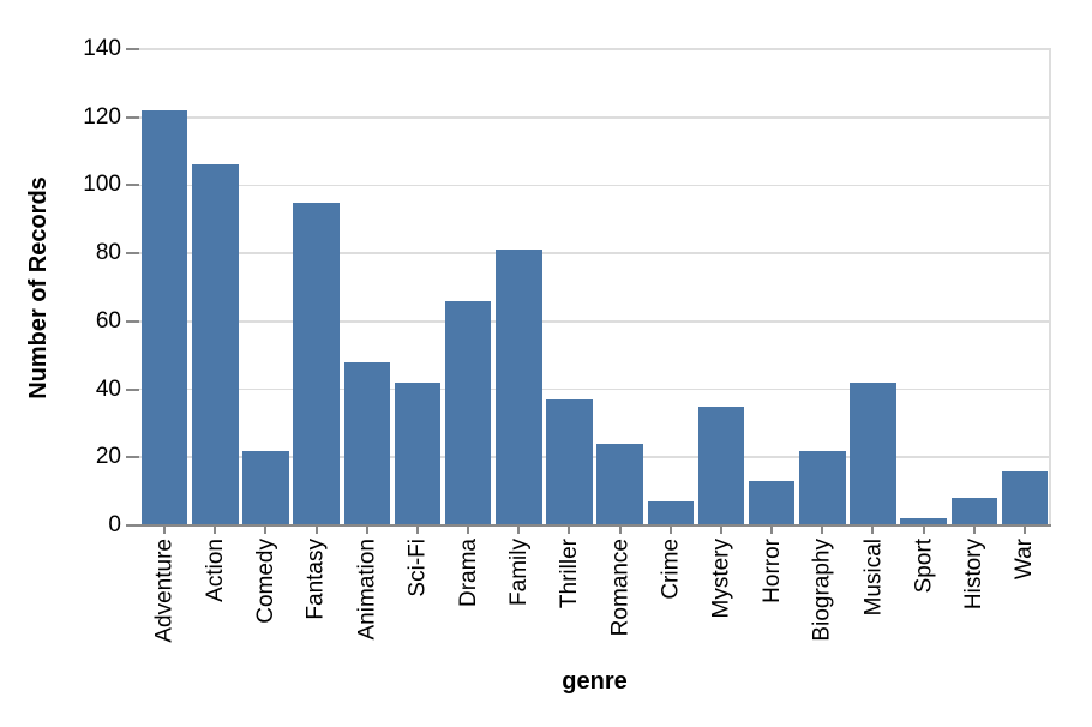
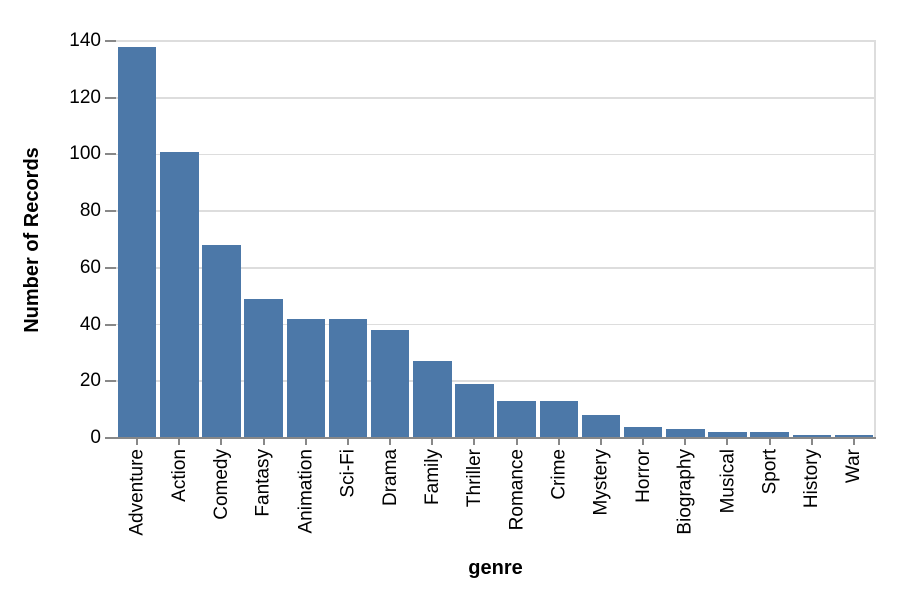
Adventure: 122 -> 138
Action: 106 -> 101
Comedy: 22 -> 68
Fantasy: 95 -> 49
Animation: 48 -> 42
Drama: 66 -> 38
Family: 81 -> 27
Thriller: 37 -> 19
Romance: 24 -> 13
Crime: 7 -> 13
Mystery: 35 -> 8
Horror: 13 -> 4
Biography: 22 -> 3
Musical: 42 -> 2
History: 8 -> 1
War: 16 -> 1
